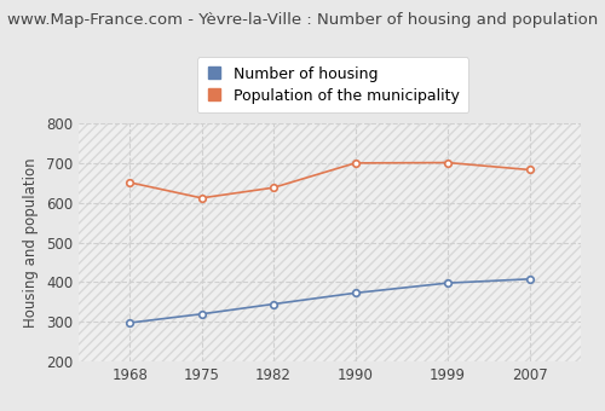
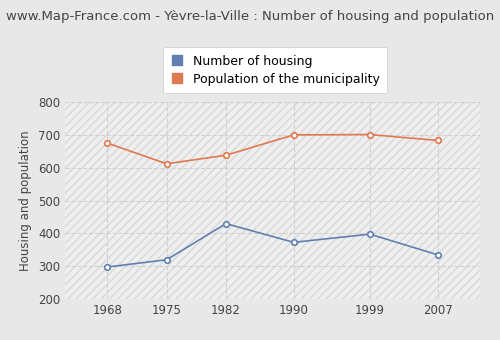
Population of the municipality/1968: 651 -> 675
Number of housing/1982: 345 -> 430
Number of housing/2007: 408 -> 335
